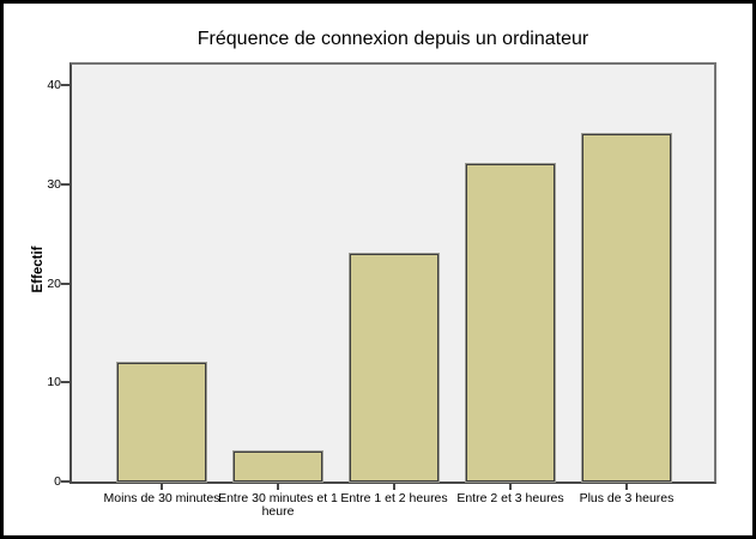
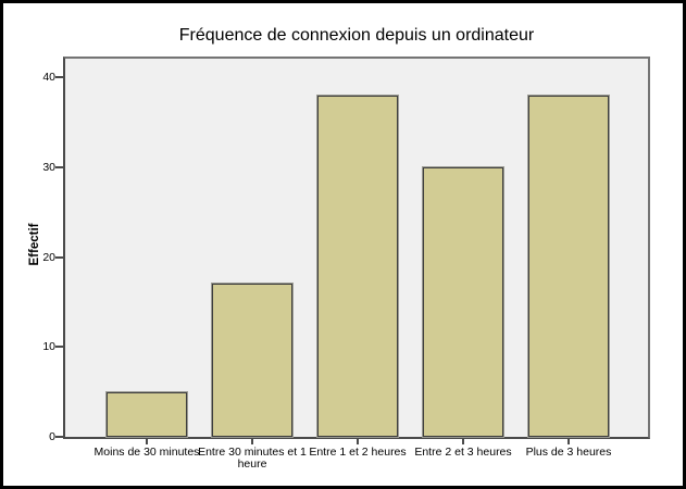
Moins de 30 minutes: 12 -> 5
Entre 30 minutes et 1 heure: 3 -> 17
Entre 1 et 2 heures: 23 -> 38
Entre 2 et 3 heures: 32 -> 30
Plus de 3 heures: 35 -> 38
